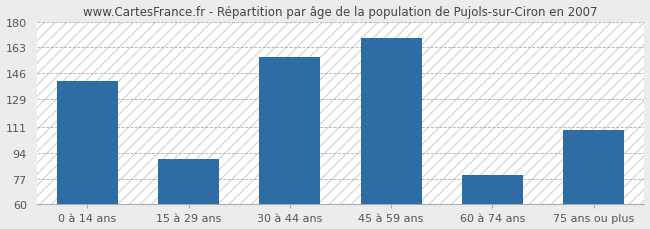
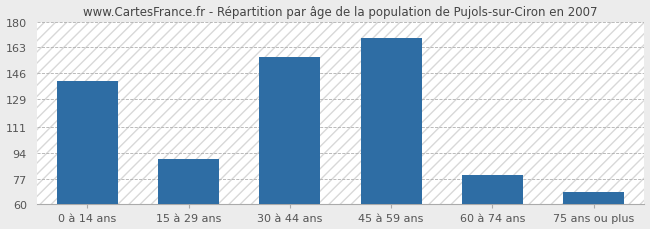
75 ans ou plus: 109 -> 68
